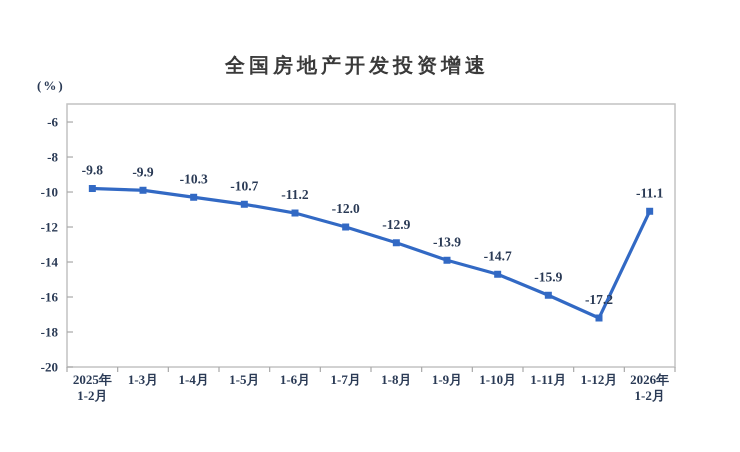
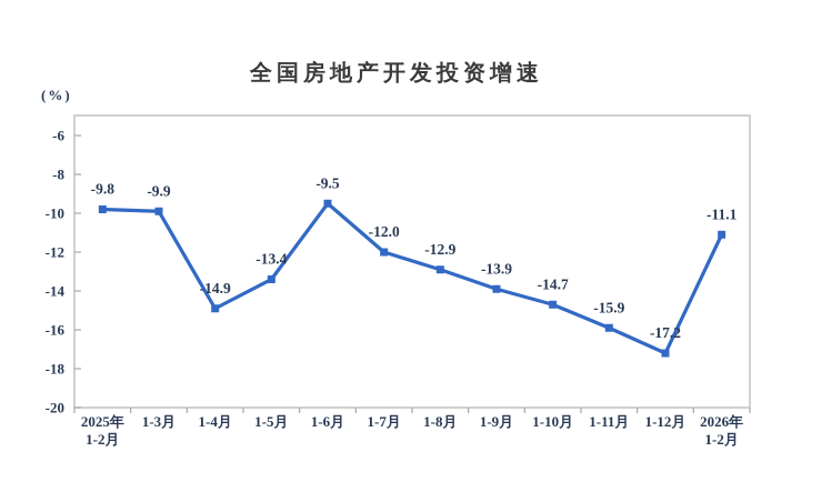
1-4月: -10.3 -> -14.9
1-5月: -10.7 -> -13.4
1-6月: -11.2 -> -9.5
